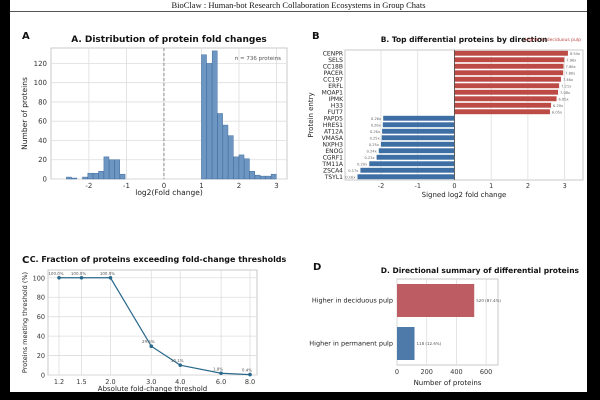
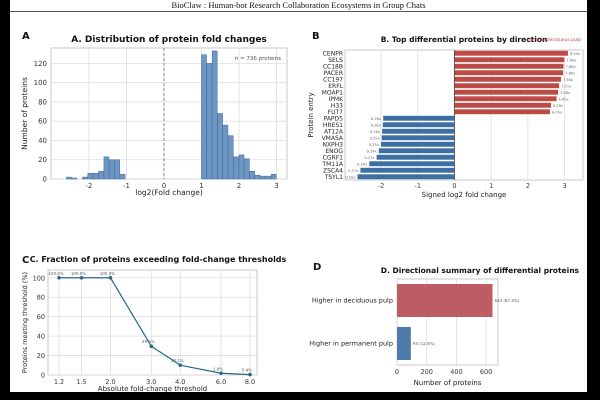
D. Directional summary of differential proteins/Higher in deciduous pulp: 520 -> 643
D. Directional summary of differential proteins/Higher in permanent pulp: 118 -> 93
